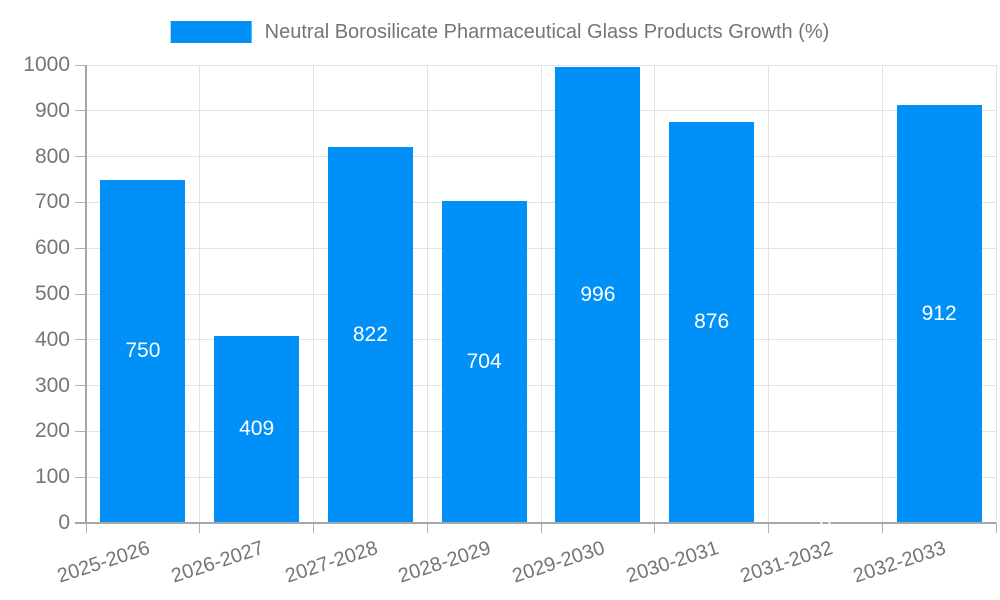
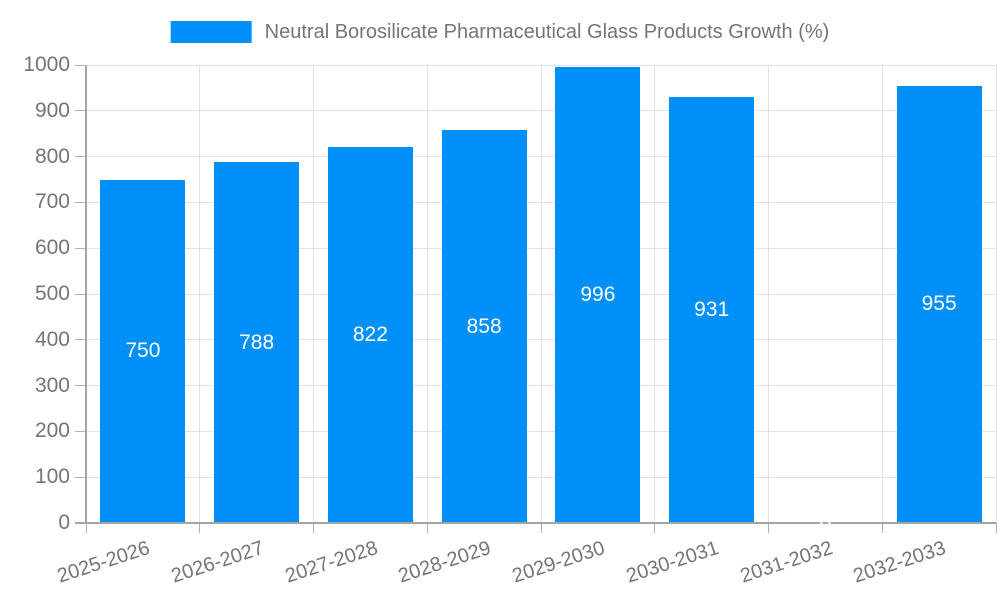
2026-2027: 409 -> 788
2028-2029: 704 -> 858
2030-2031: 876 -> 931
2032-2033: 912 -> 955
